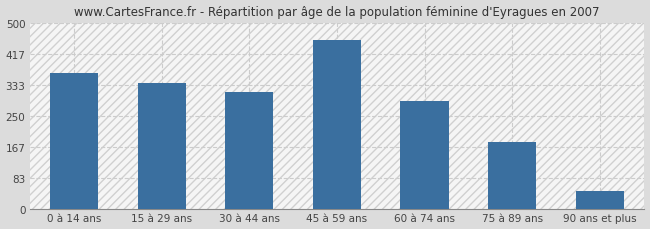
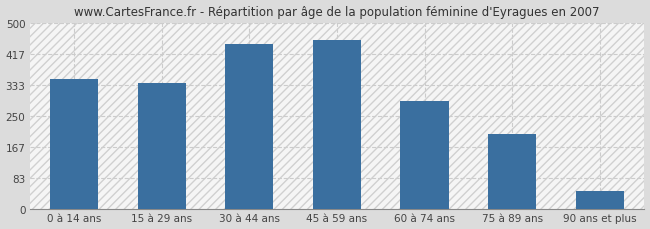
0 à 14 ans: 365 -> 350
30 à 44 ans: 315 -> 442
75 à 89 ans: 180 -> 200
